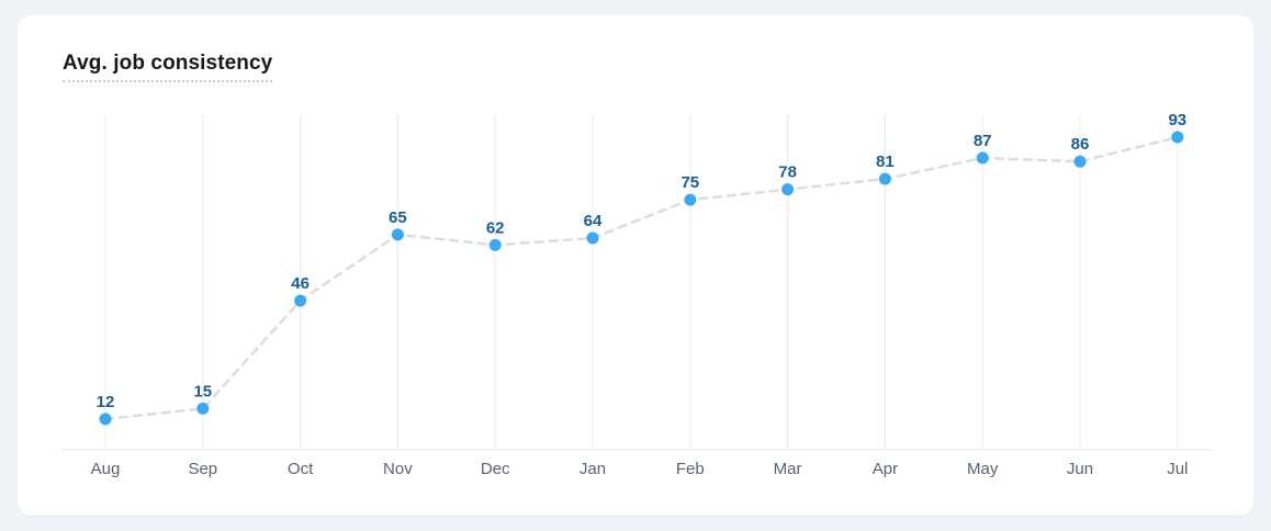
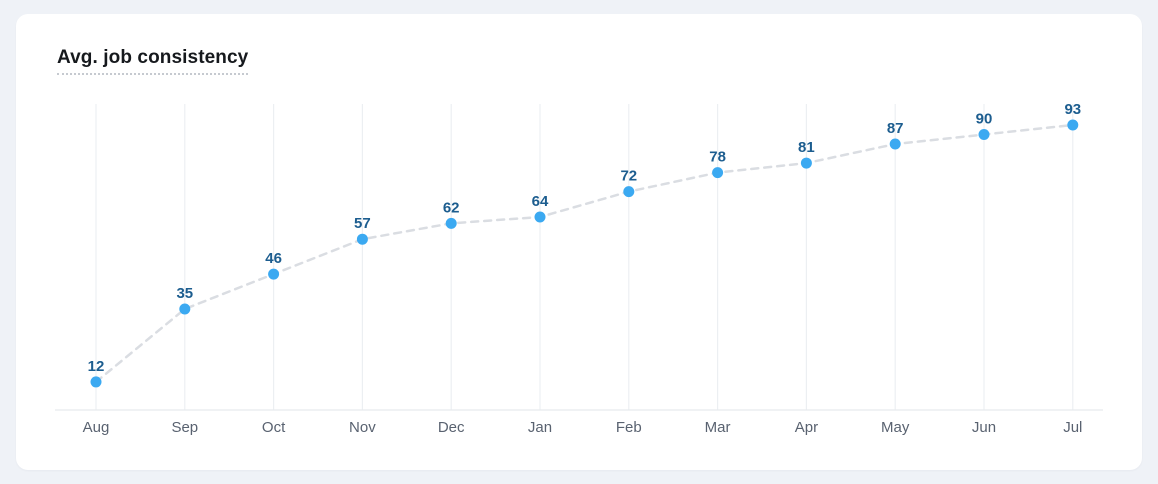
Sep: 15 -> 35
Nov: 65 -> 57
Feb: 75 -> 72
Jun: 86 -> 90
